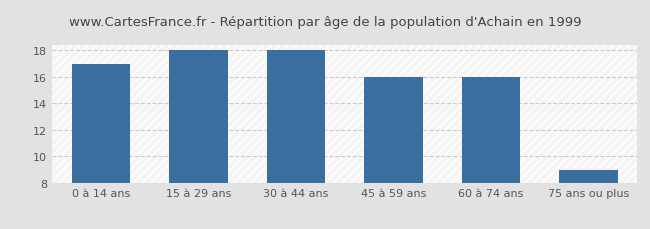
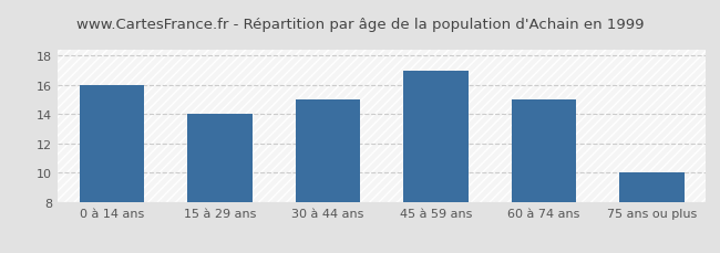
0 à 14 ans: 17 -> 16
15 à 29 ans: 18 -> 14
30 à 44 ans: 18 -> 15
45 à 59 ans: 16 -> 17
60 à 74 ans: 16 -> 15
75 ans ou plus: 9 -> 10
